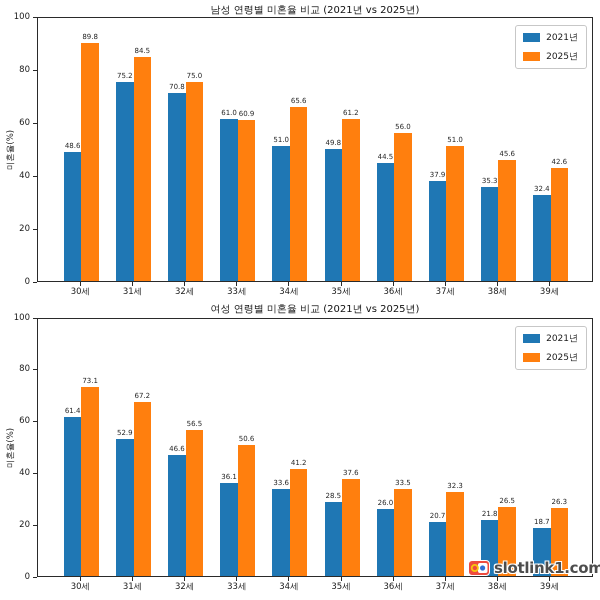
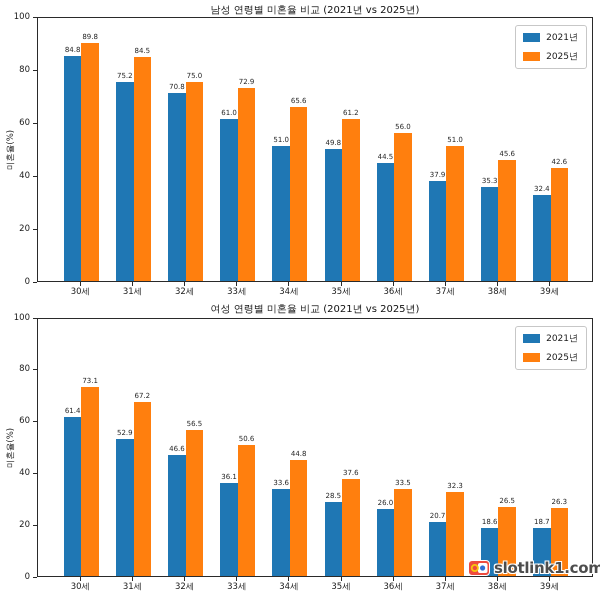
남성 연령별 미혼율 비교 (2021년 vs 2025년)/2021년/30세: 48.6 -> 84.8
남성 연령별 미혼율 비교 (2021년 vs 2025년)/2025년/33세: 60.9 -> 72.9
여성 연령별 미혼율 비교 (2021년 vs 2025년)/2025년/34세: 41.2 -> 44.8
여성 연령별 미혼율 비교 (2021년 vs 2025년)/2021년/38세: 21.8 -> 18.6
